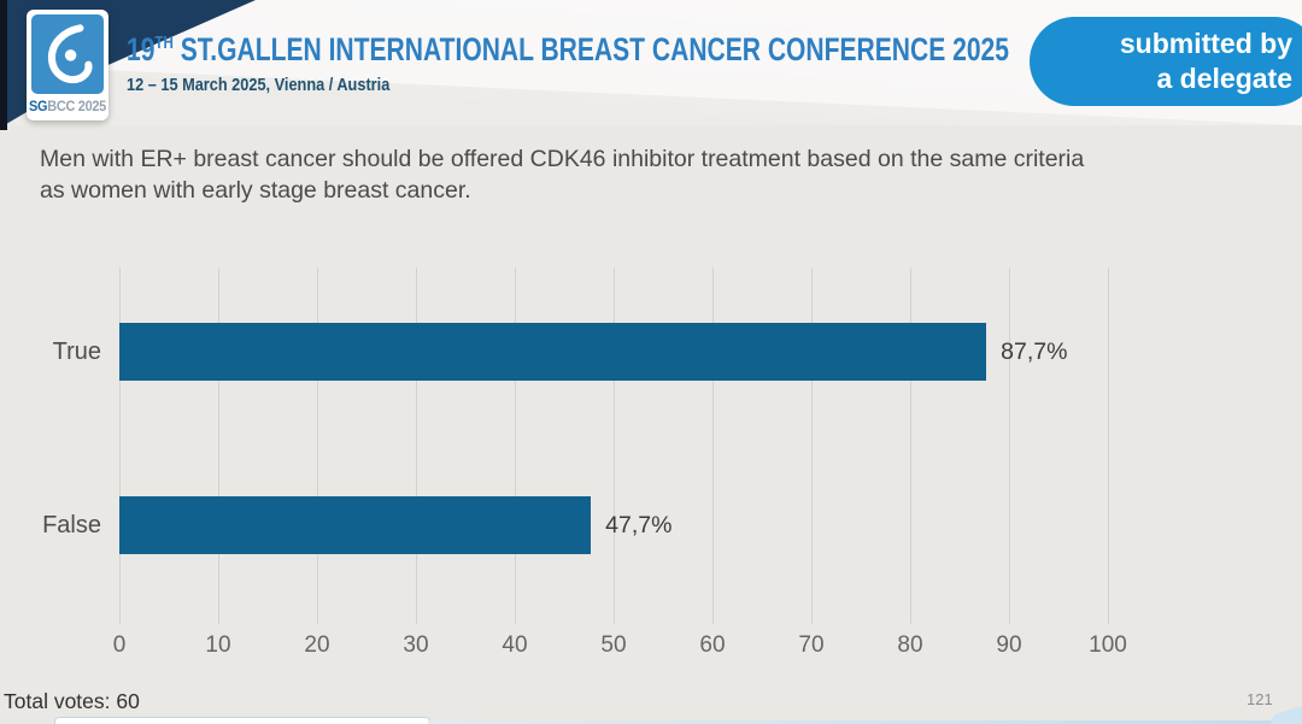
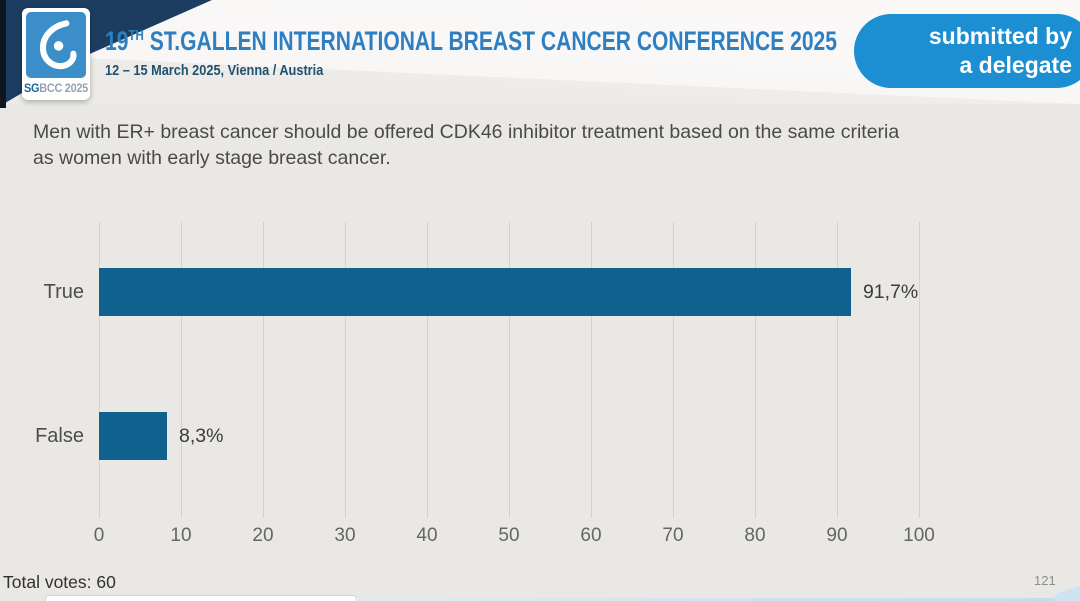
True: 87,7% -> 91,7%
False: 47,7% -> 8,3%
